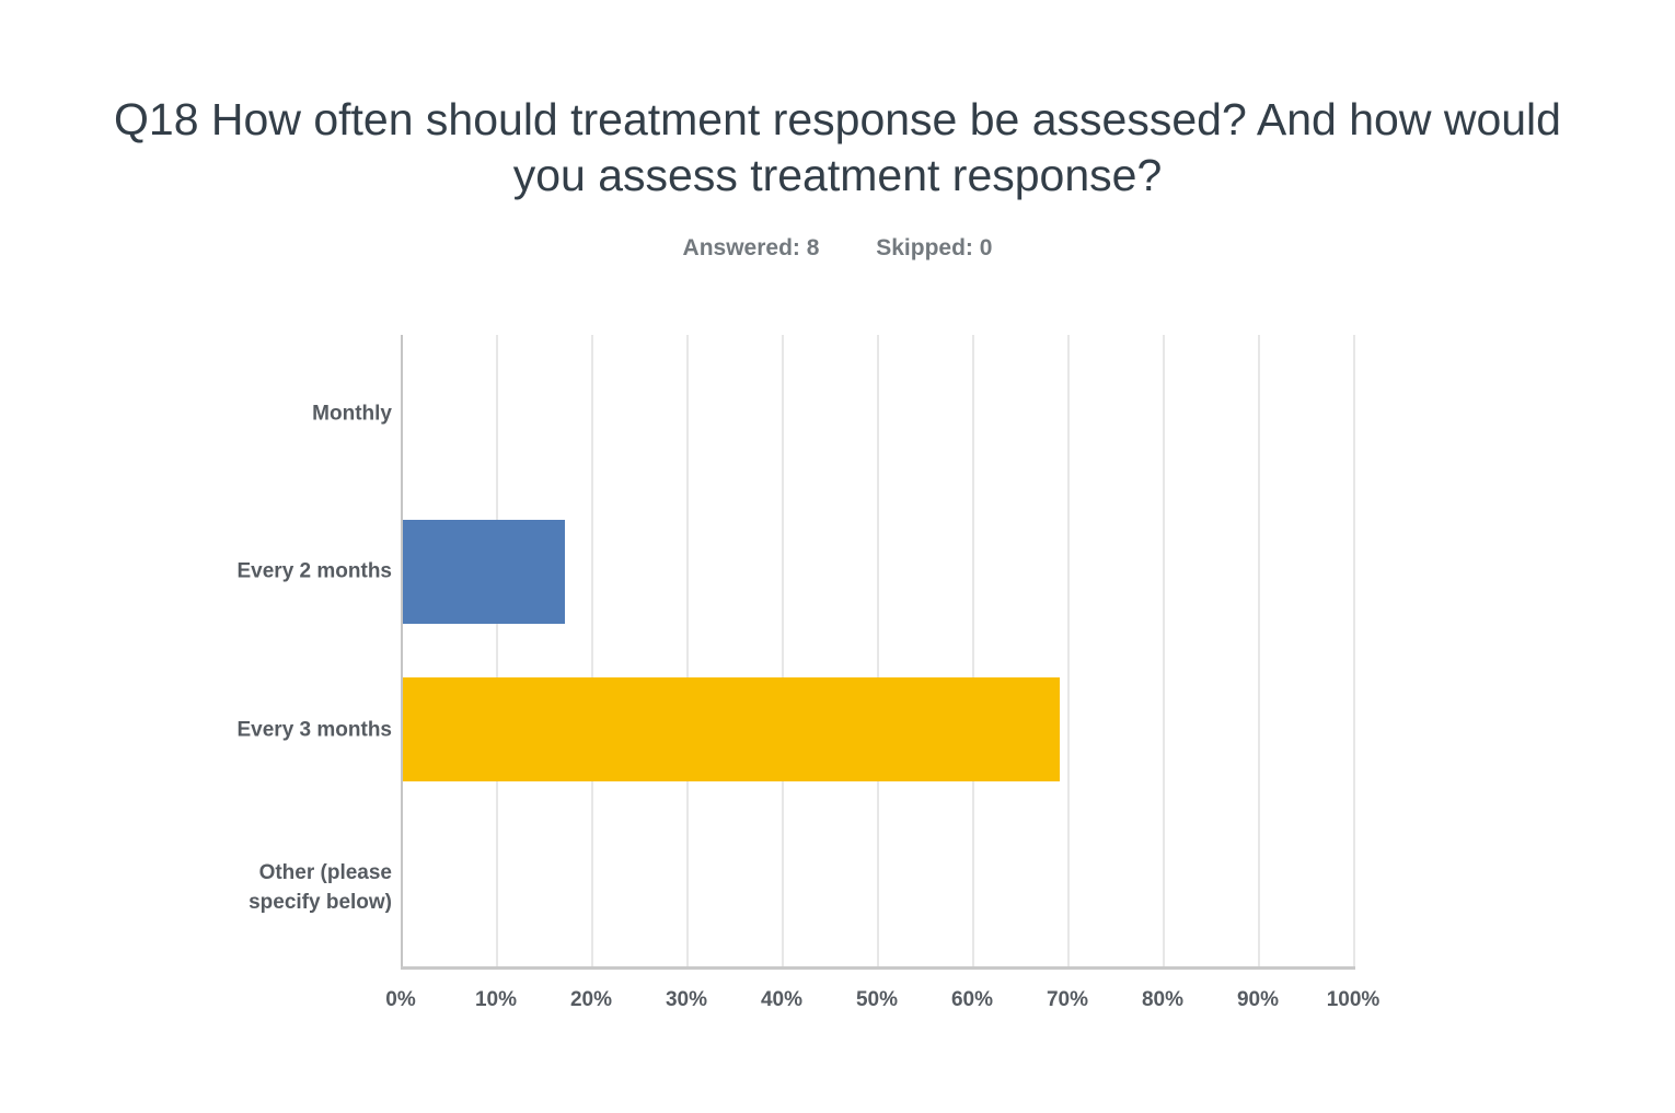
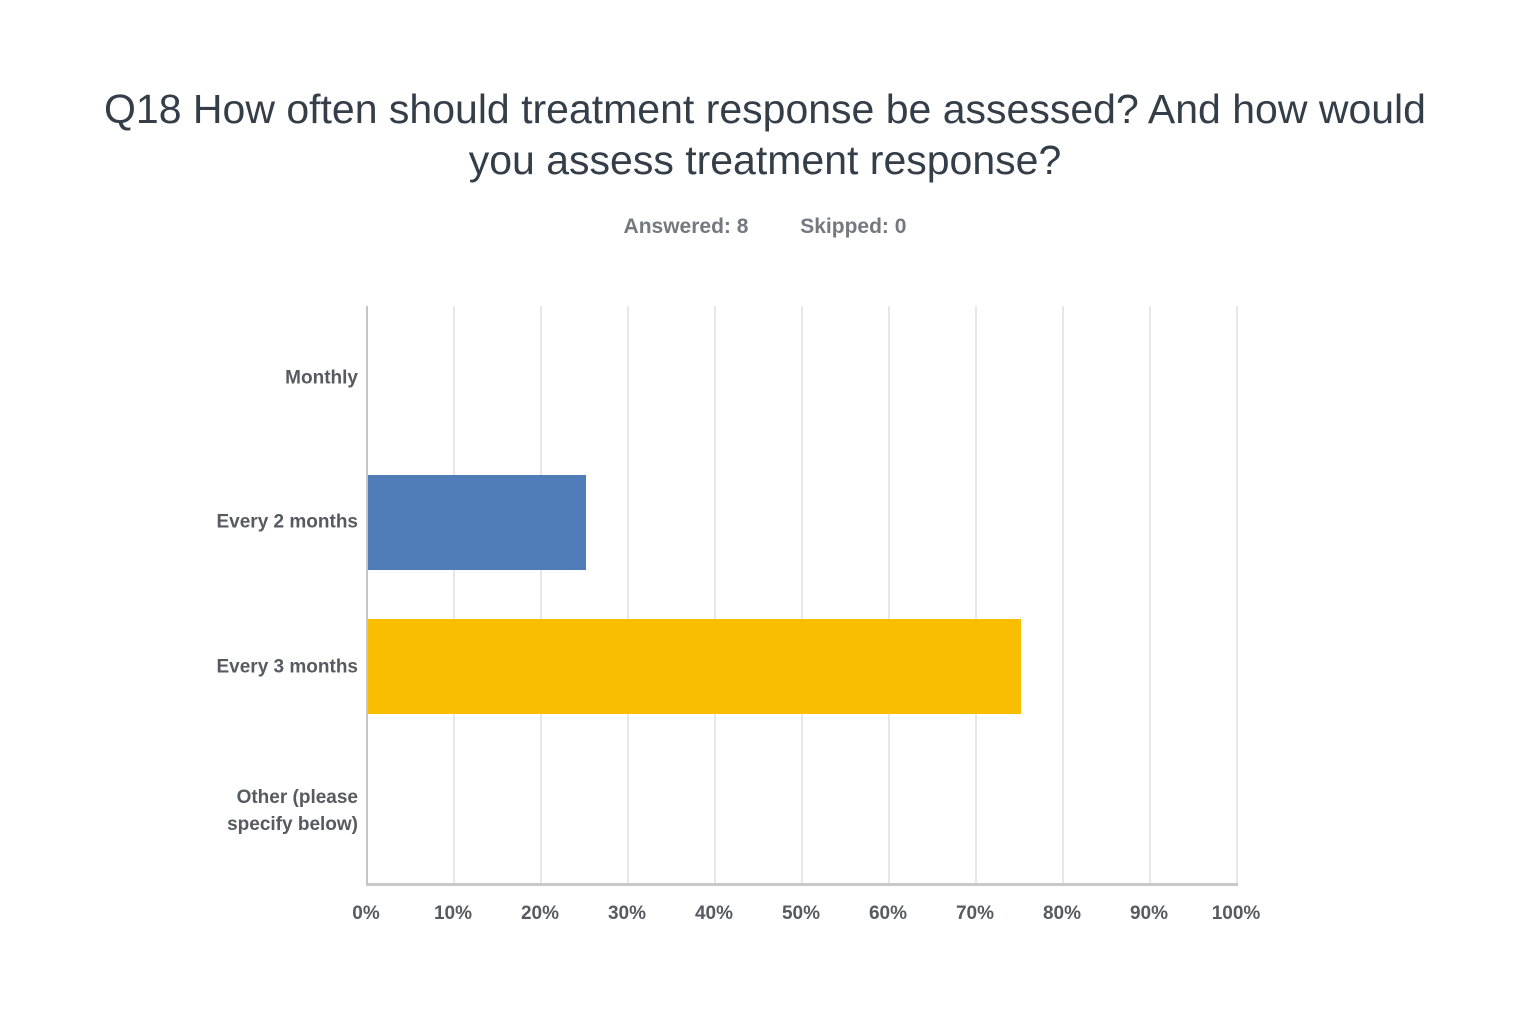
Every 2 months: 17% -> 25%
Every 3 months: 69% -> 75%
